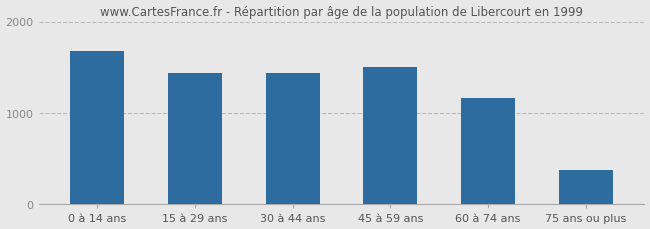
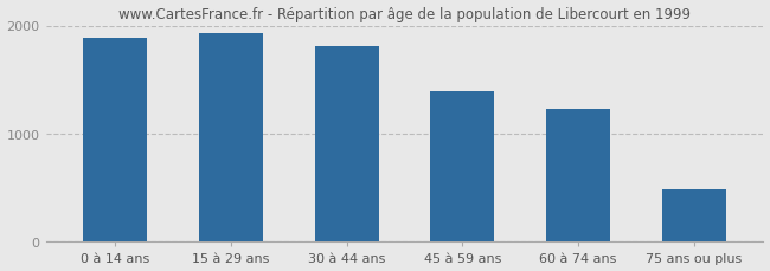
0 à 14 ans: 1680 -> 1880
15 à 29 ans: 1440 -> 1930
30 à 44 ans: 1440 -> 1810
45 à 59 ans: 1500 -> 1390
60 à 74 ans: 1160 -> 1230
75 ans ou plus: 380 -> 490
